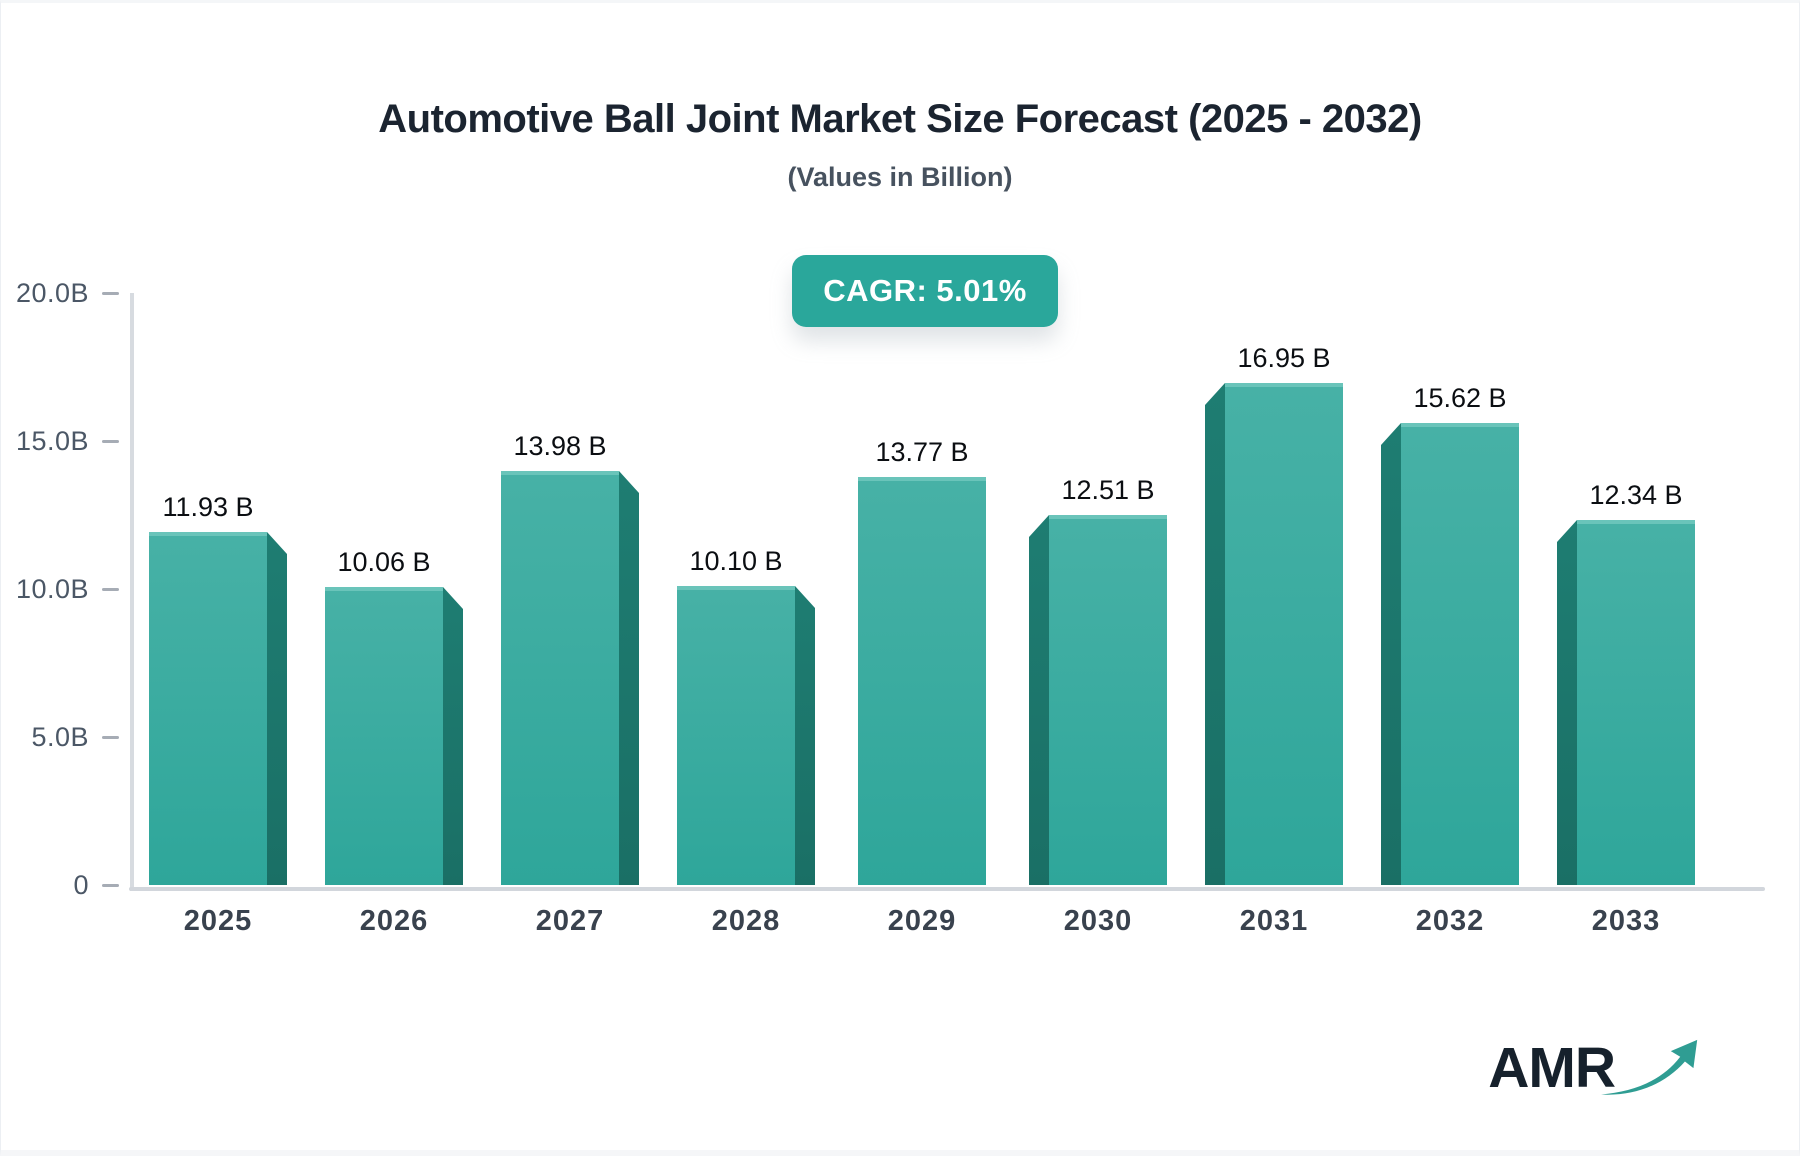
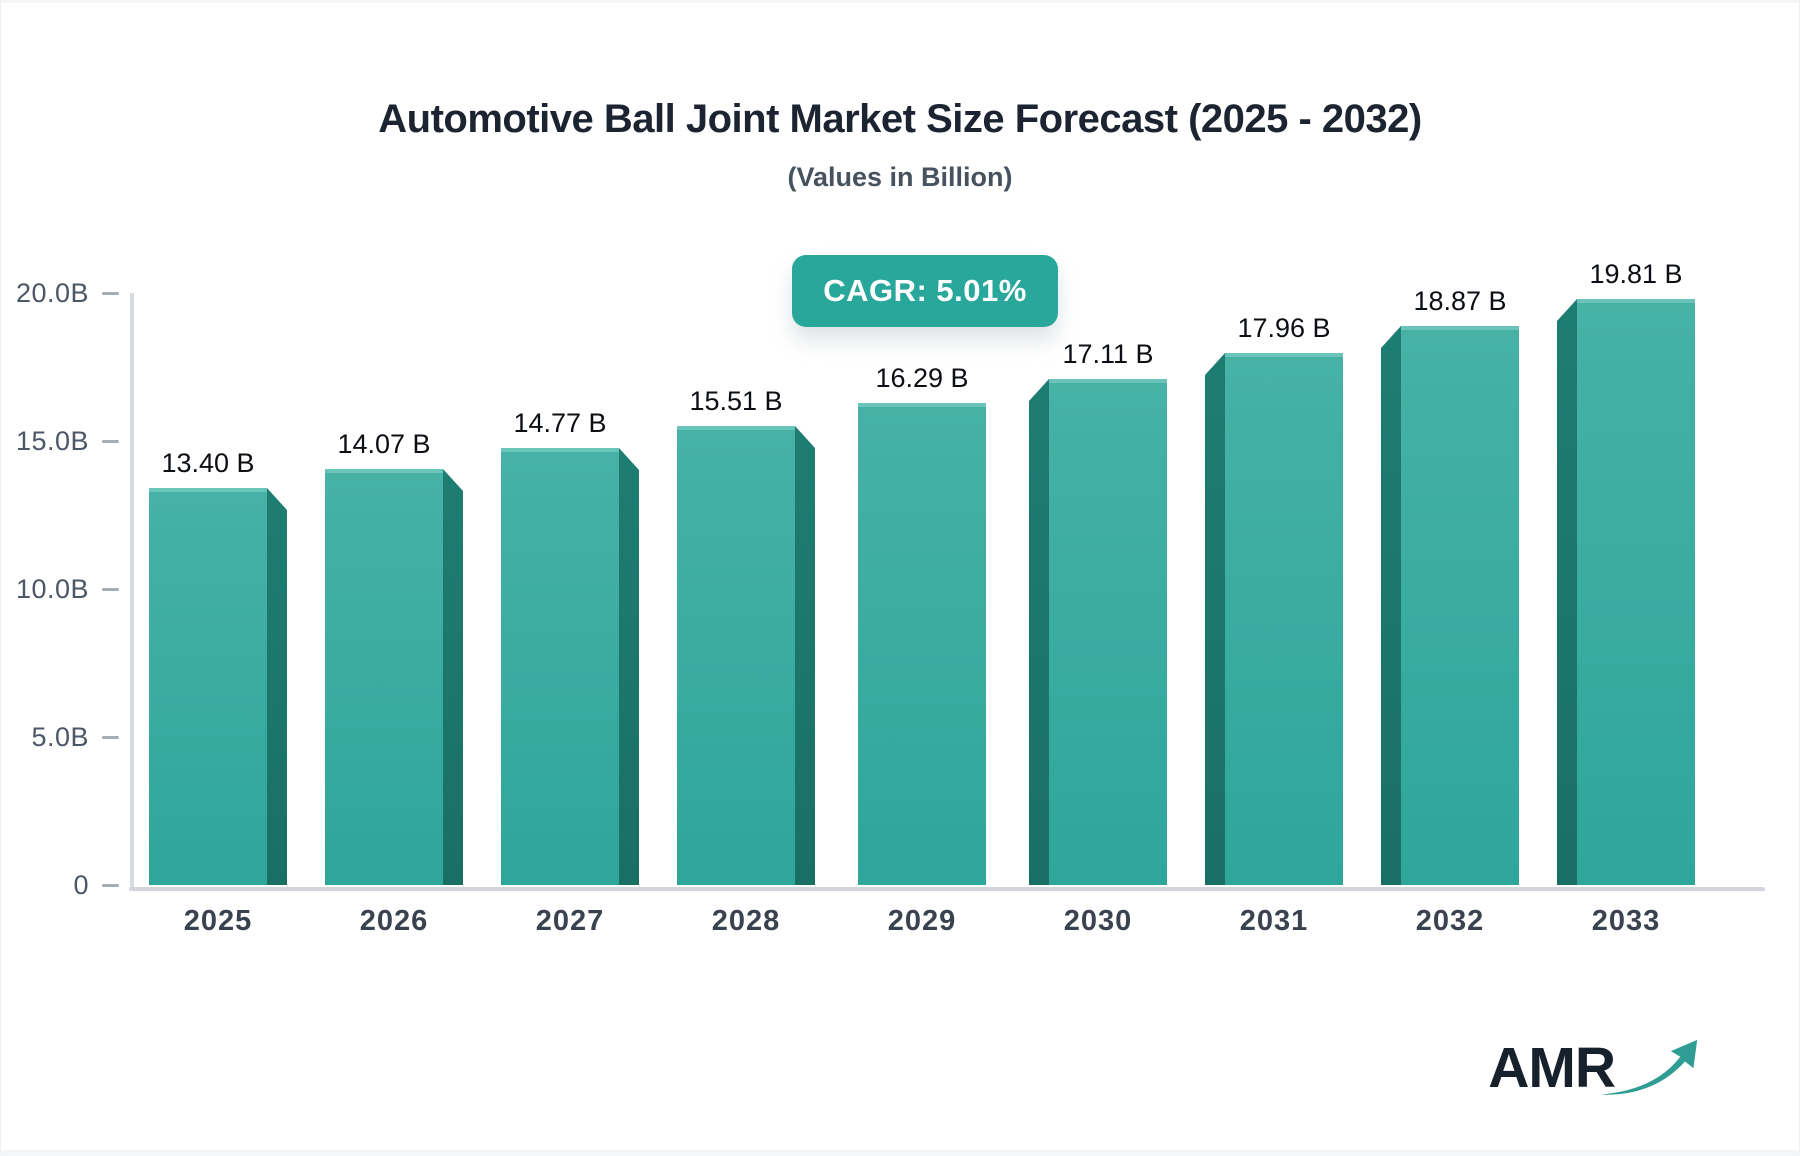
2025: 11.93 -> 13.40
2026: 10.06 -> 14.07
2027: 13.98 -> 14.77
2028: 10.10 -> 15.51
2029: 13.77 -> 16.29
2030: 12.51 -> 17.11
2031: 16.95 -> 17.96
2032: 15.62 -> 18.87
2033: 12.34 -> 19.81
